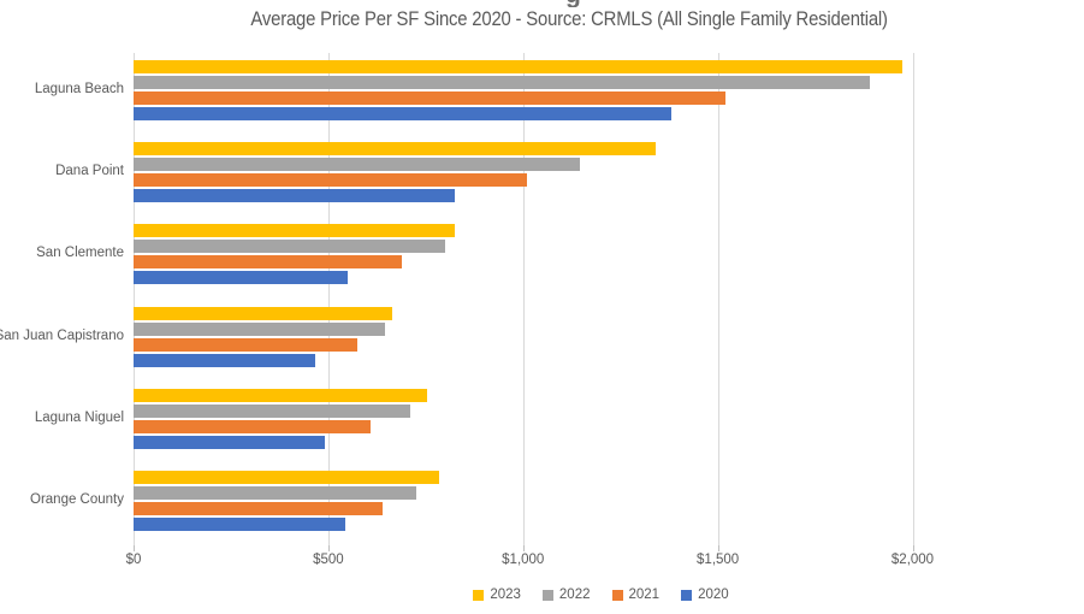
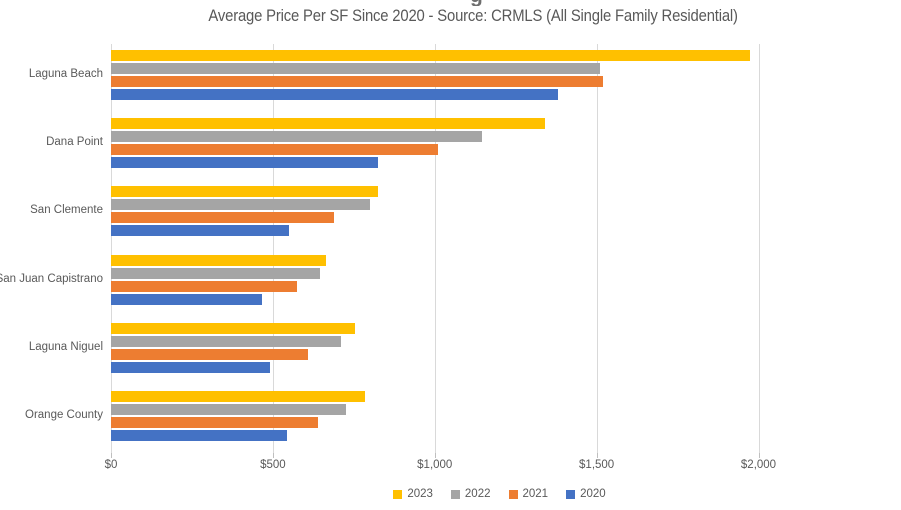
2022/Laguna Beach: $1890 -> $1510
